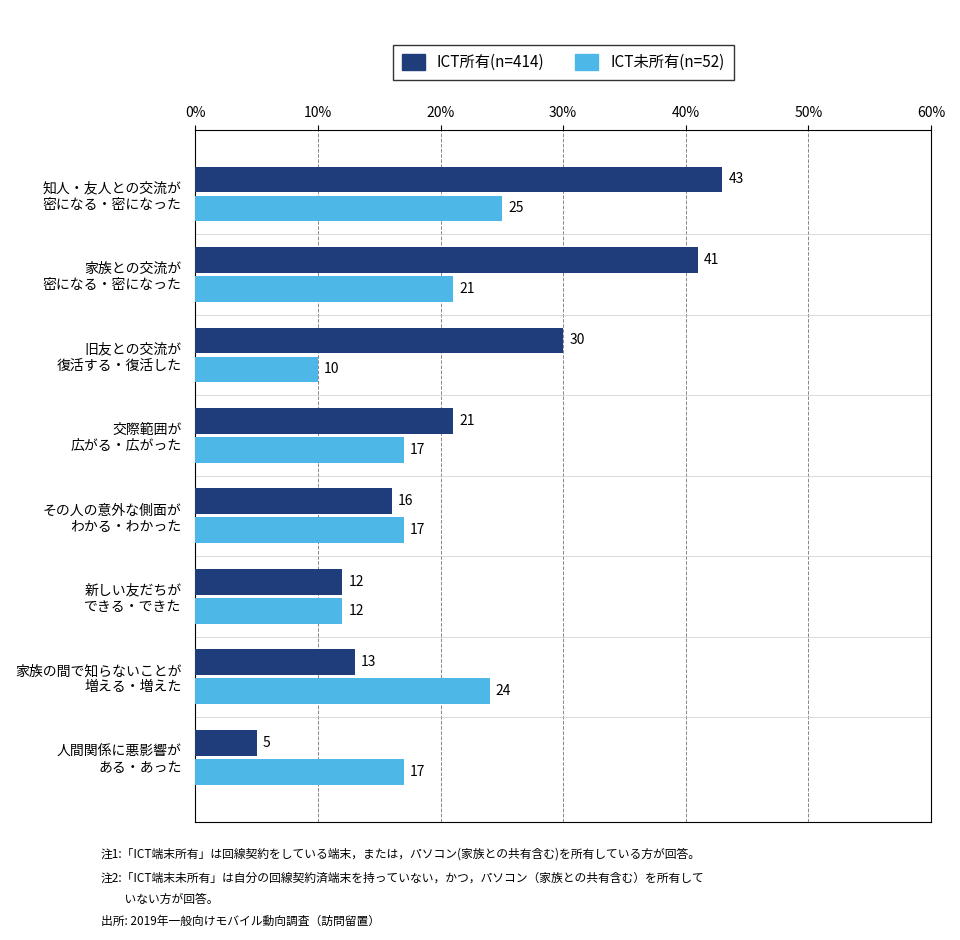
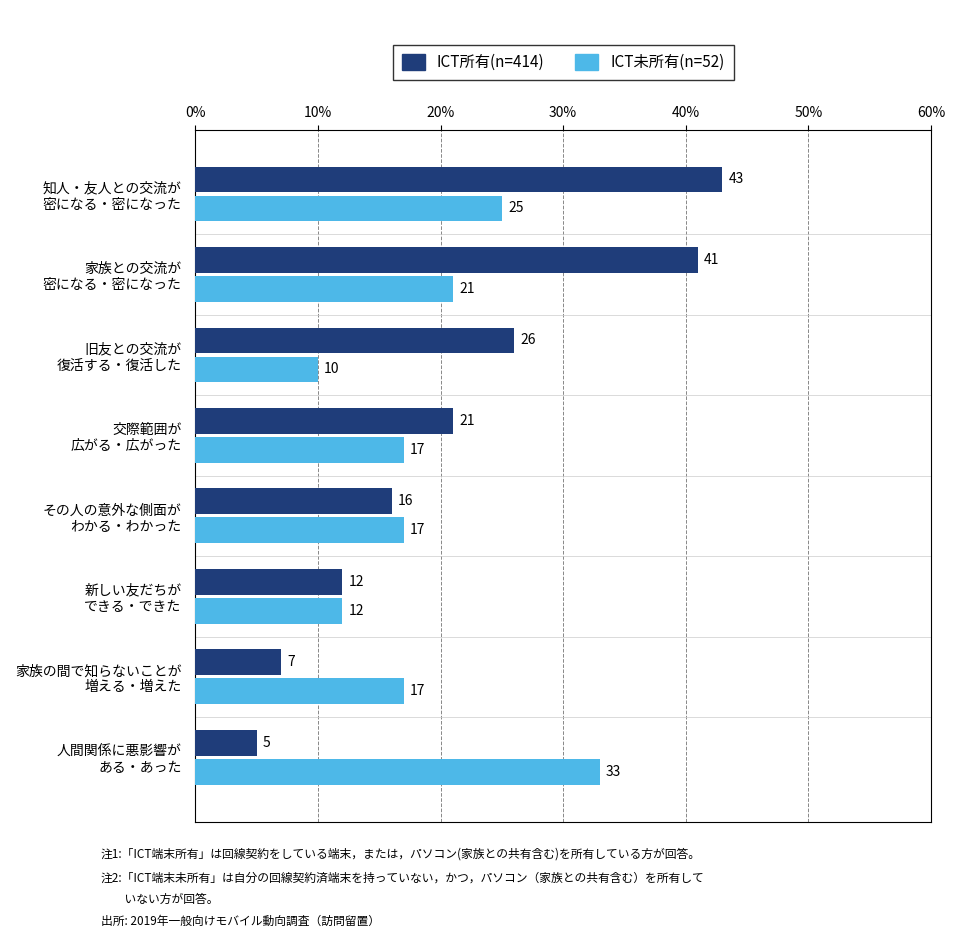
ICT所有(n=414)/旧友との交流が 復活する・復活した: 30 -> 26
ICT所有(n=414)/家族の間で知らないことが 増える・増えた: 13 -> 7
ICT未所有(n=52)/家族の間で知らないことが 増える・増えた: 24 -> 17
ICT未所有(n=52)/人間関係に悪影響が ある・あった: 17 -> 33
